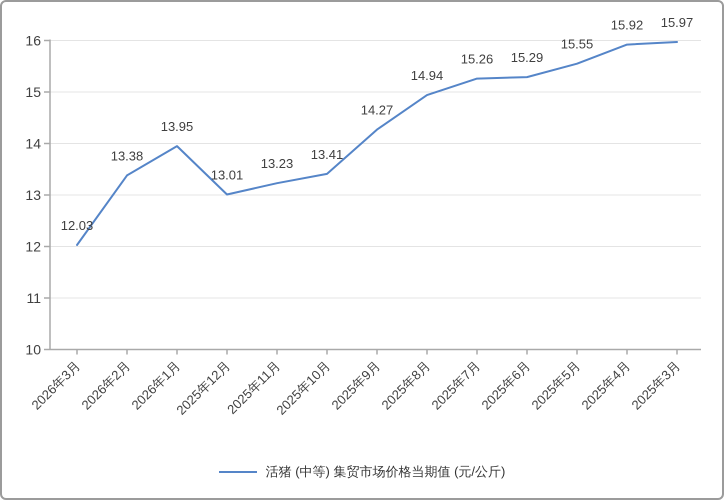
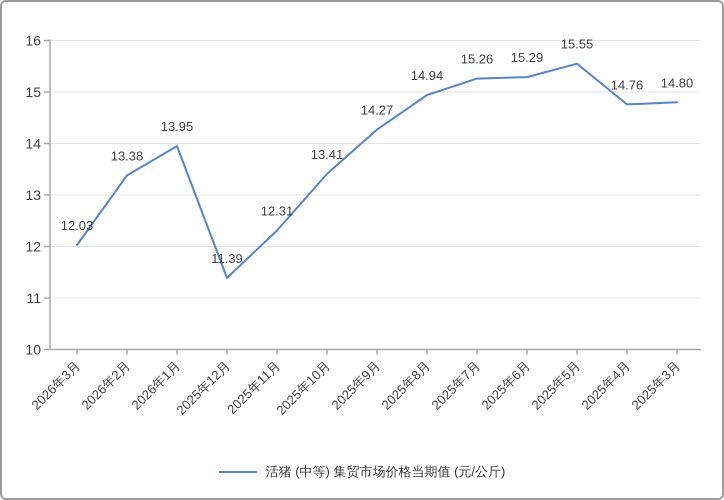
2025年12月: 13.01 -> 11.39
2025年11月: 13.23 -> 12.31
2025年4月: 15.92 -> 14.76
2025年3月: 15.97 -> 14.80
